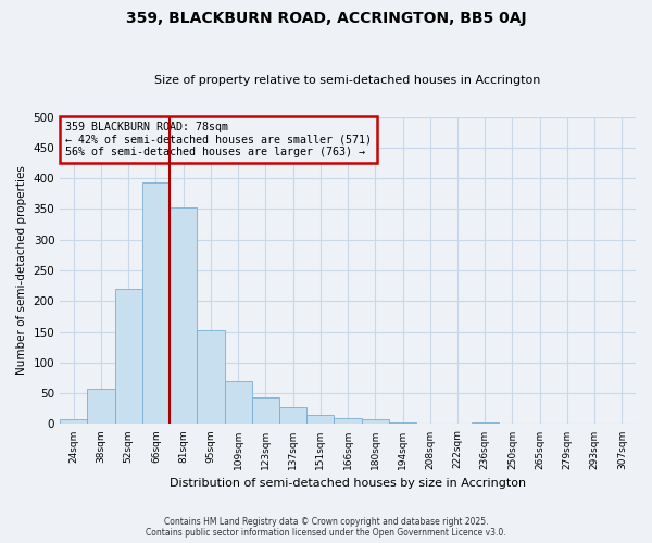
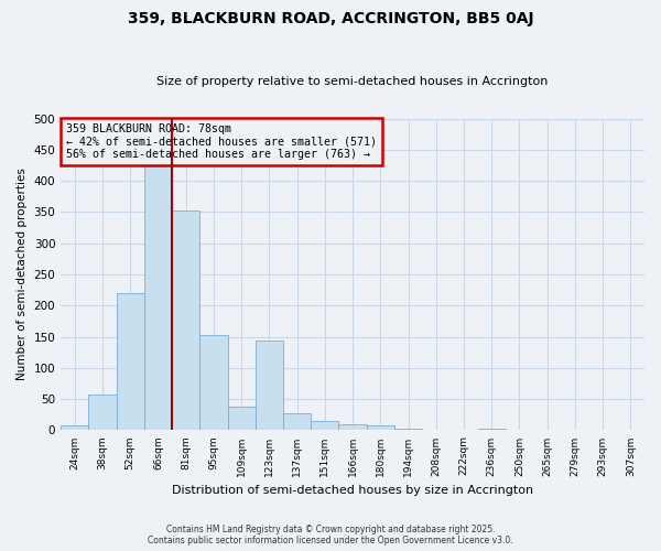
66sqm: 393 -> 426
109sqm: 70 -> 38
123sqm: 44 -> 144
